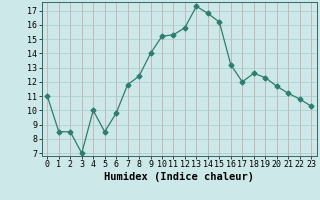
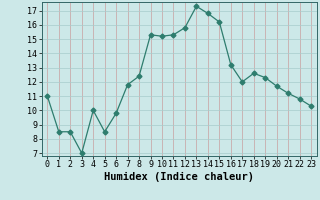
9: 14.0 -> 15.3
